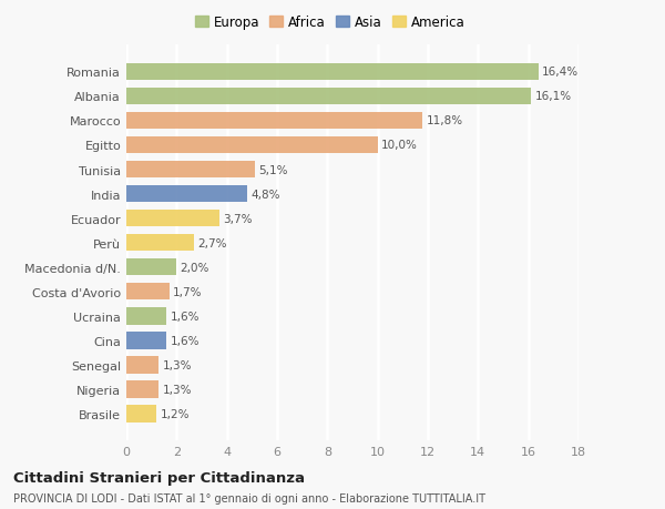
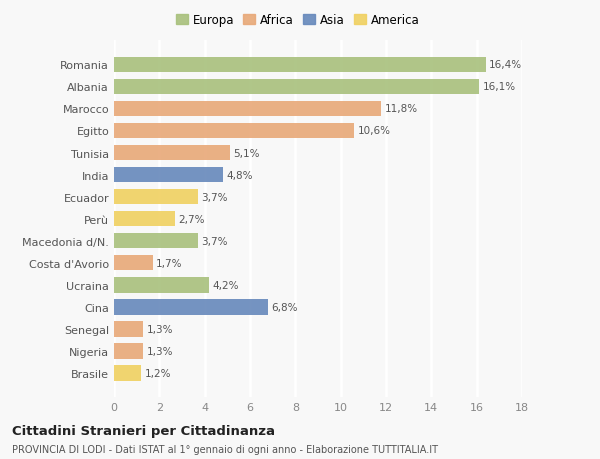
Egitto: 10,0% -> 10,6%
Macedonia d/N.: 2,0% -> 3,7%
Ucraina: 1,6% -> 4,2%
Cina: 1,6% -> 6,8%
